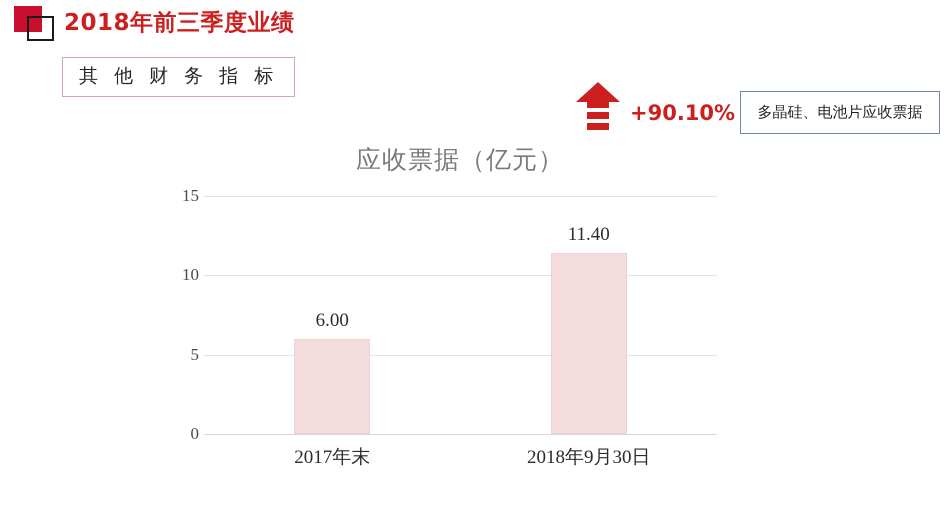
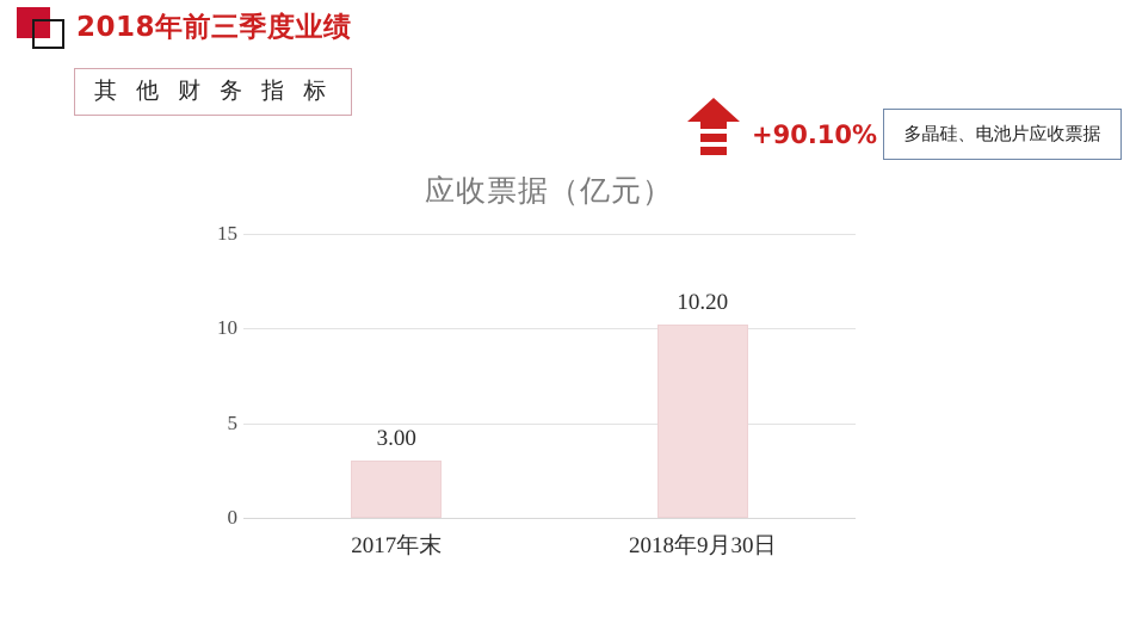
2017年末: 6.00 -> 3.00
2018年9月30日: 11.40 -> 10.20
